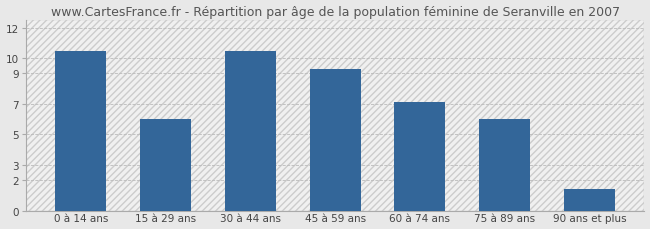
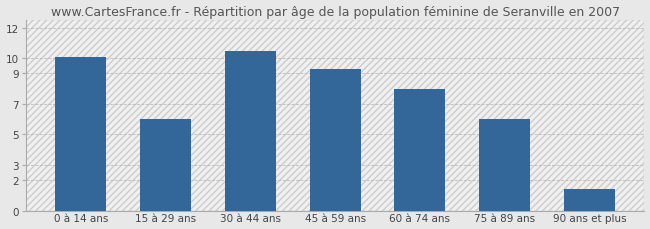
0 à 14 ans: 10.5 -> 10.1
60 à 74 ans: 7.1 -> 8.0
